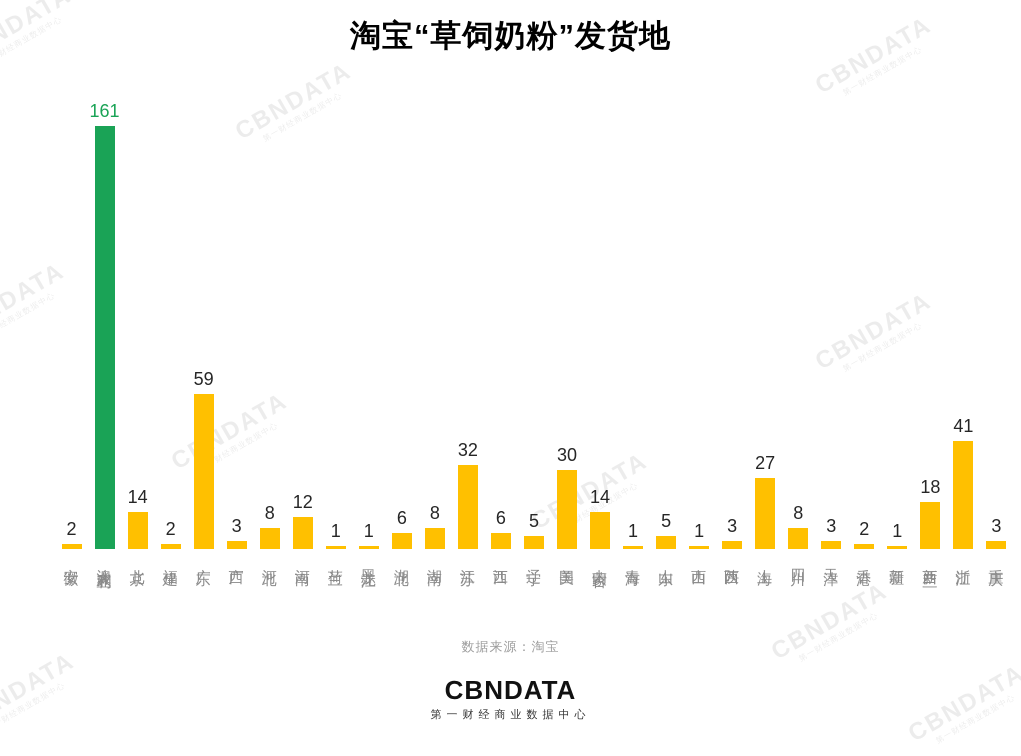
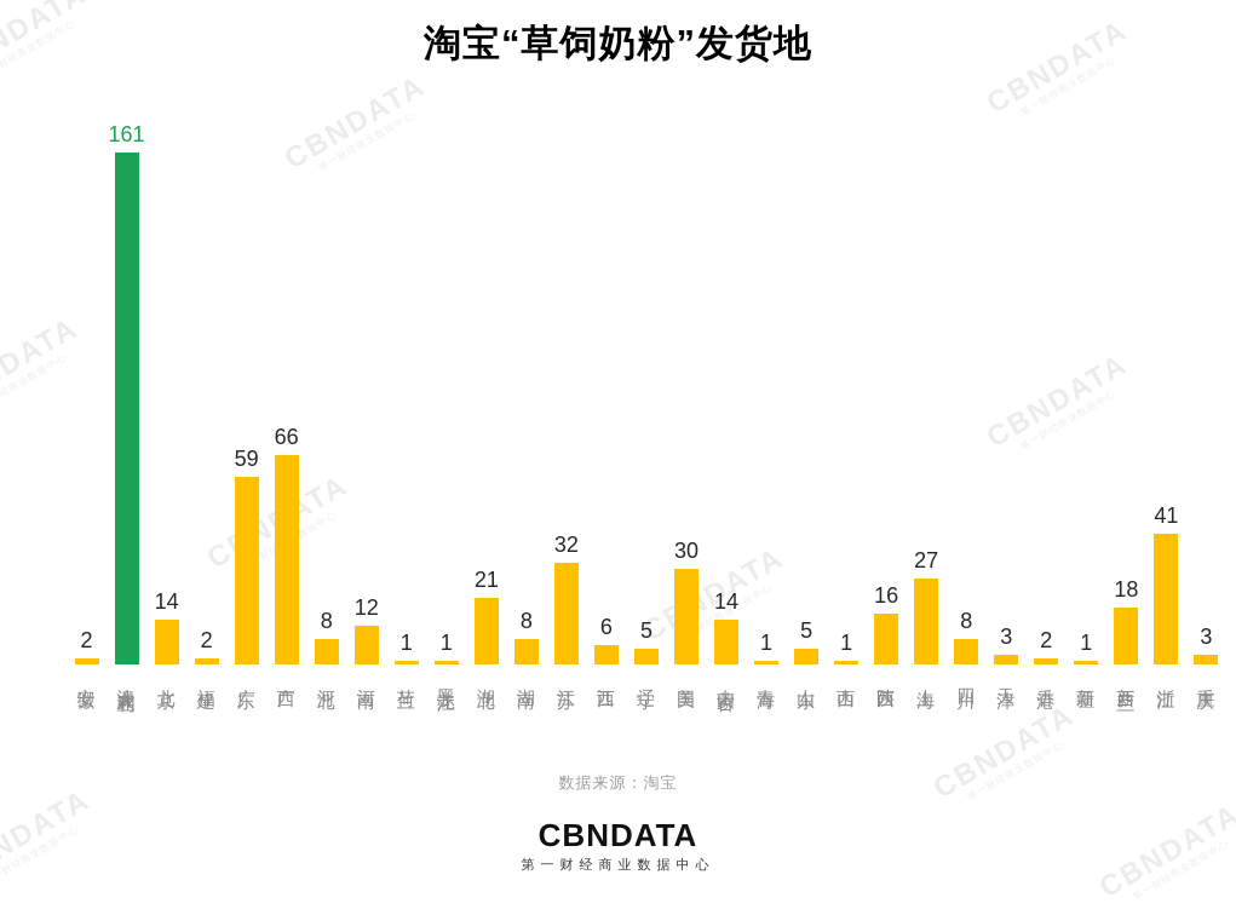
广西: 3 -> 66
湖北: 6 -> 21
陕西: 3 -> 16
